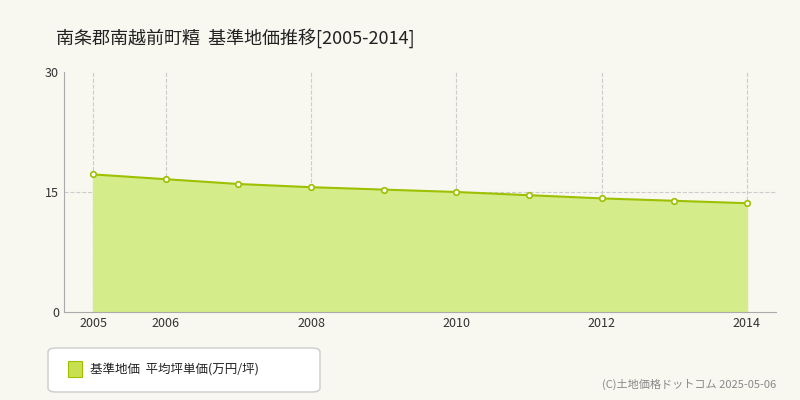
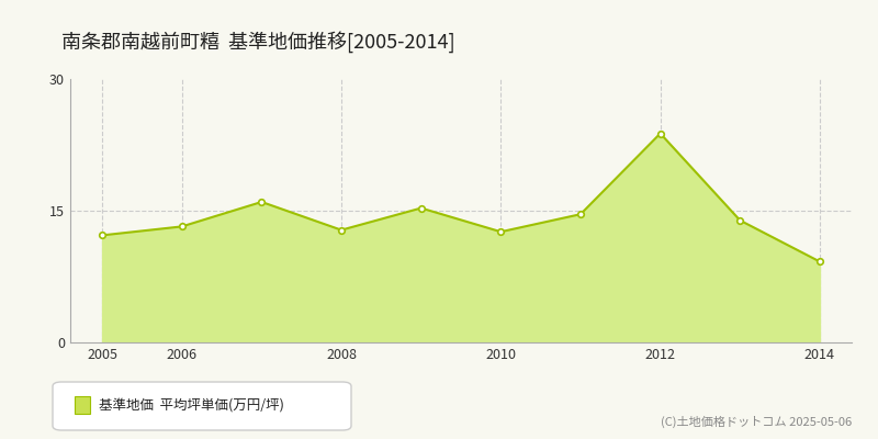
2005: 17.2 -> 12.2
2006: 16.6 -> 13.2
2008: 15.6 -> 12.8
2010: 15.0 -> 12.6
2012: 14.2 -> 23.8
2014: 13.6 -> 9.2
